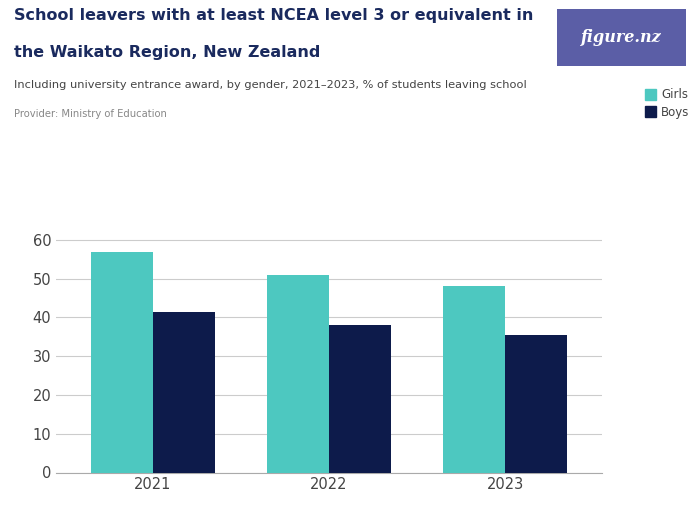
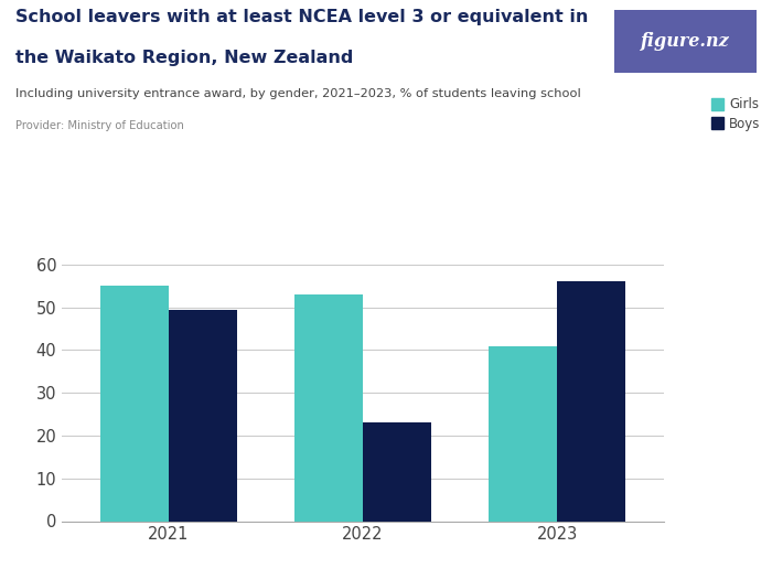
Girls/2021: 57 -> 55
Boys/2021: 41.5 -> 49.5
Girls/2022: 51 -> 53
Boys/2022: 38.0 -> 23.0
Girls/2023: 48 -> 41
Boys/2023: 35.5 -> 56.0
